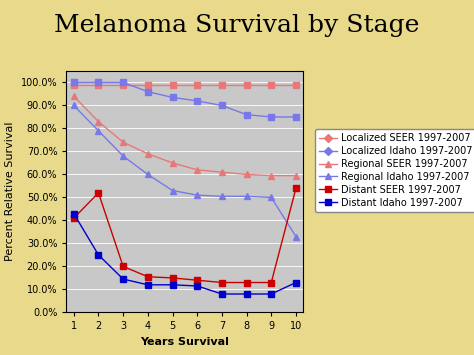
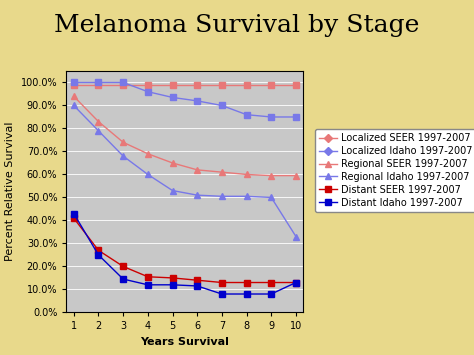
Distant SEER 1997-2007/2: 52.0% -> 27.0%
Distant SEER 1997-2007/10: 54.0% -> 13.0%
